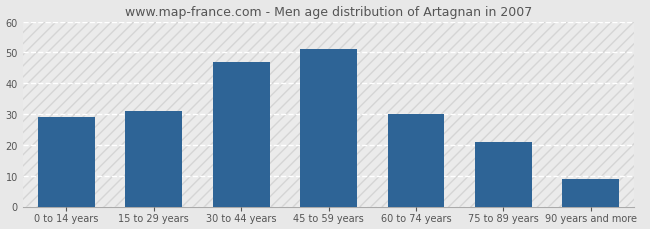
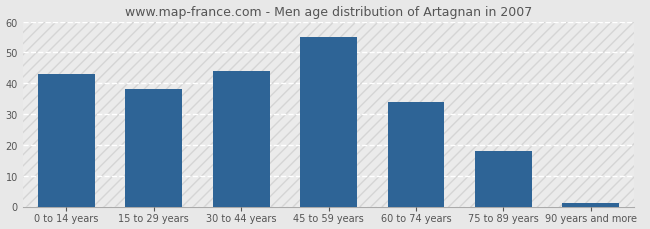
0 to 14 years: 29 -> 43
15 to 29 years: 31 -> 38
30 to 44 years: 47 -> 44
45 to 59 years: 51 -> 55
60 to 74 years: 30 -> 34
75 to 89 years: 21 -> 18
90 years and more: 9 -> 1
